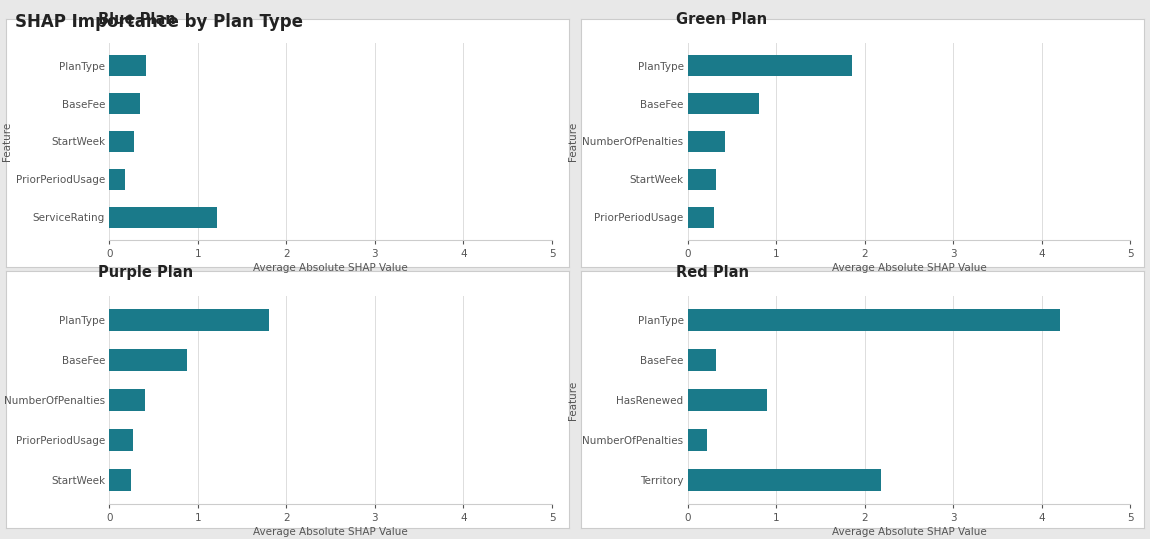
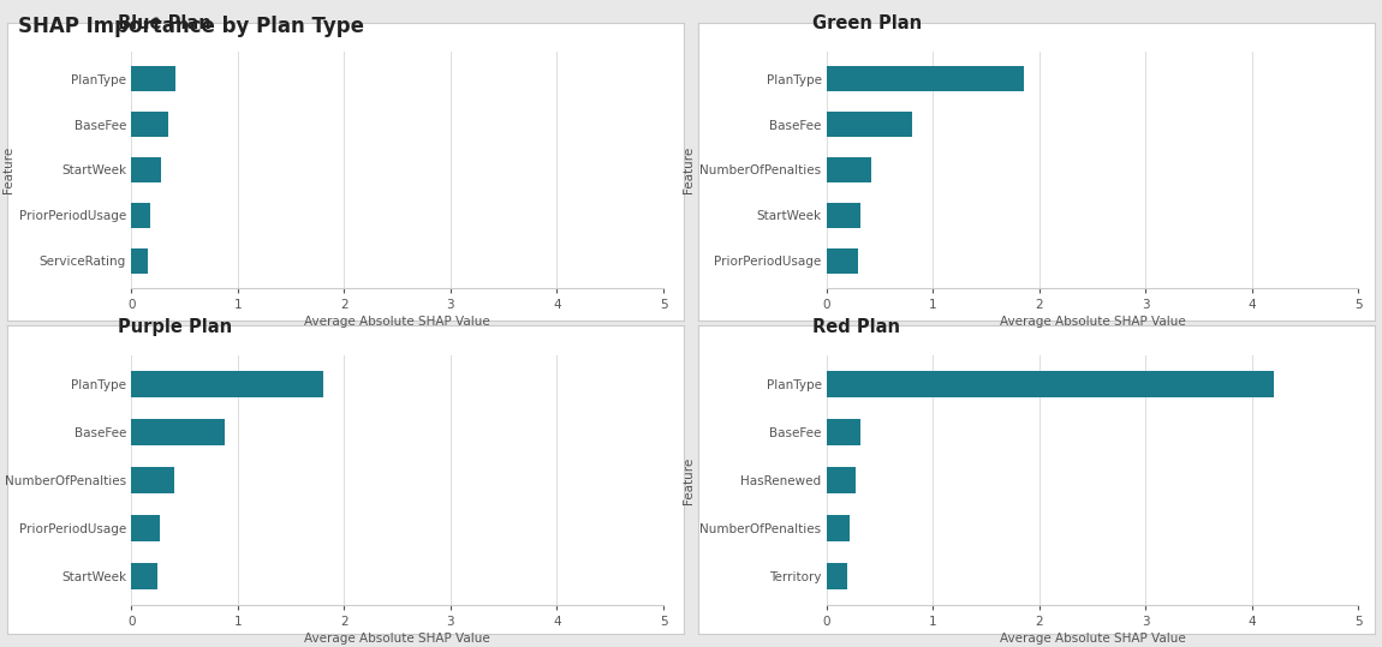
ServiceRating: 1.22 -> 0.15
HasRenewed: 0.90 -> 0.28
Territory: 2.18 -> 0.20
